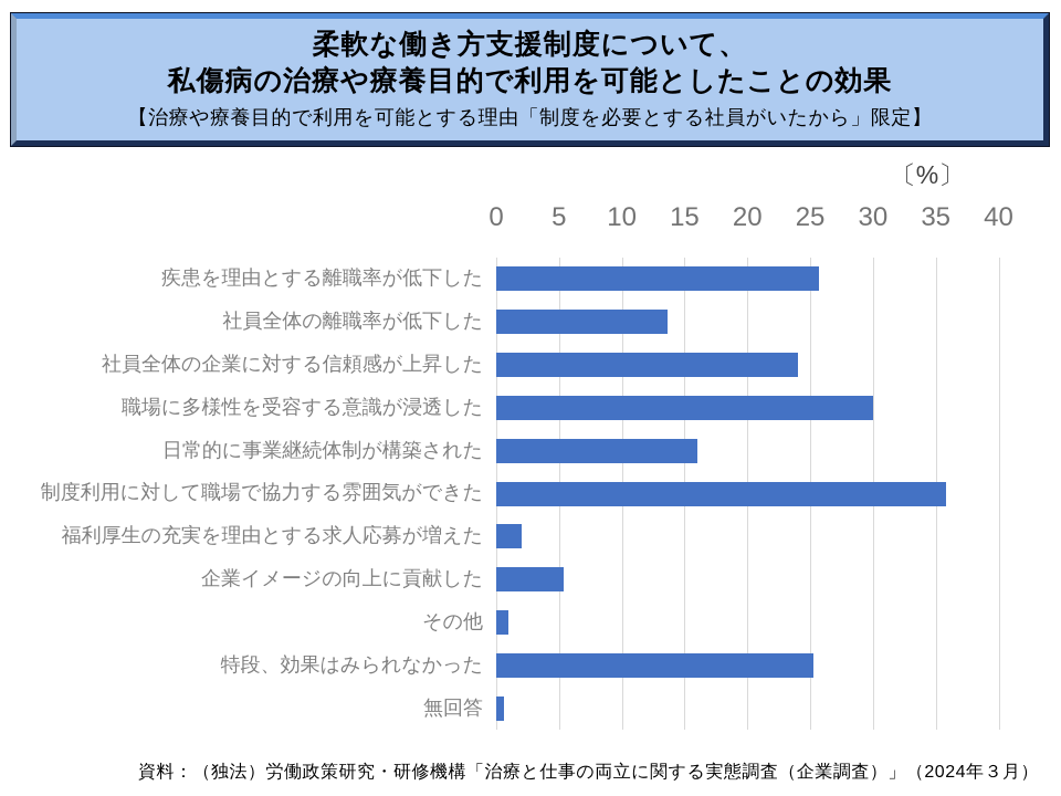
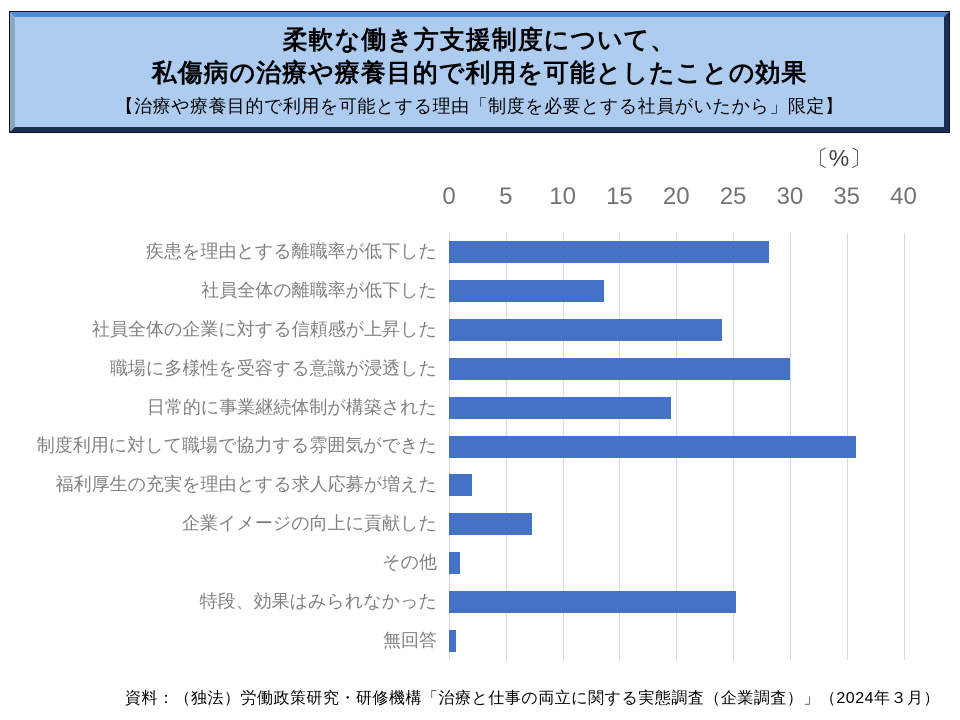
疾患を理由とする離職率が低下した: 25.7 -> 28.2
日常的に事業継続体制が構築された: 16.0 -> 19.5
企業イメージの向上に貢献した: 5.4 -> 7.3
